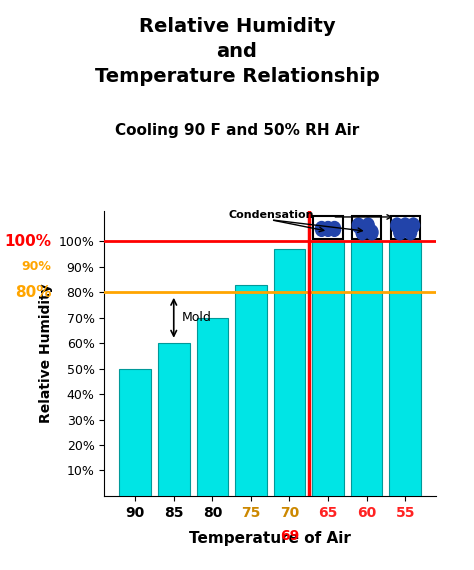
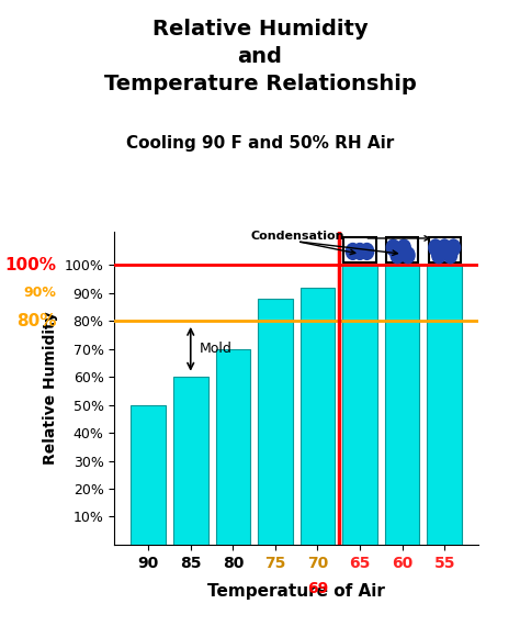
75: 83% -> 88%
70: 97% -> 92%
